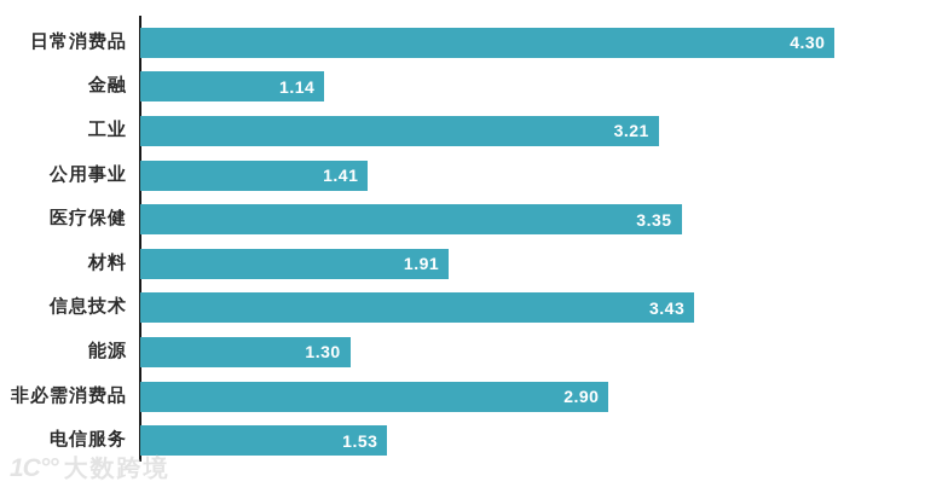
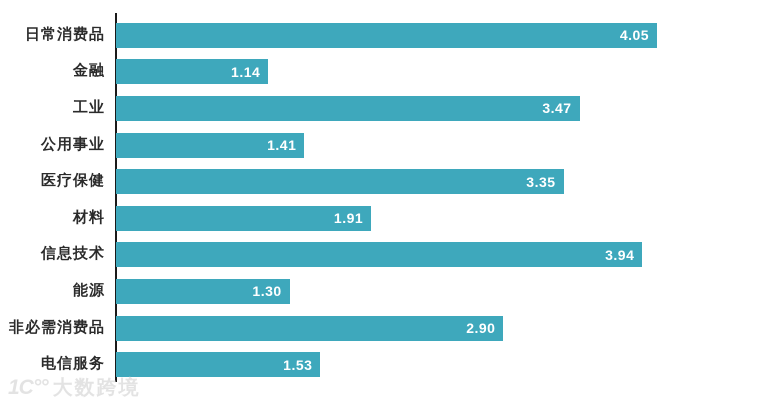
日常消费品: 4.30 -> 4.05
工业: 3.21 -> 3.47
信息技术: 3.43 -> 3.94
